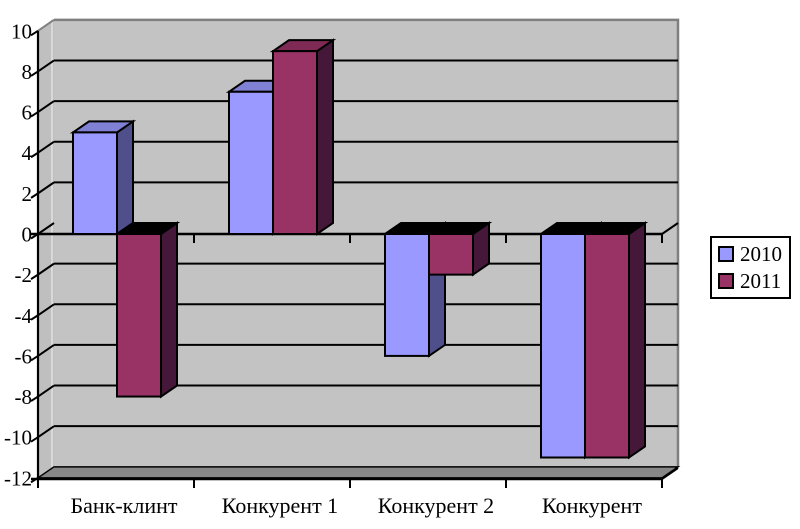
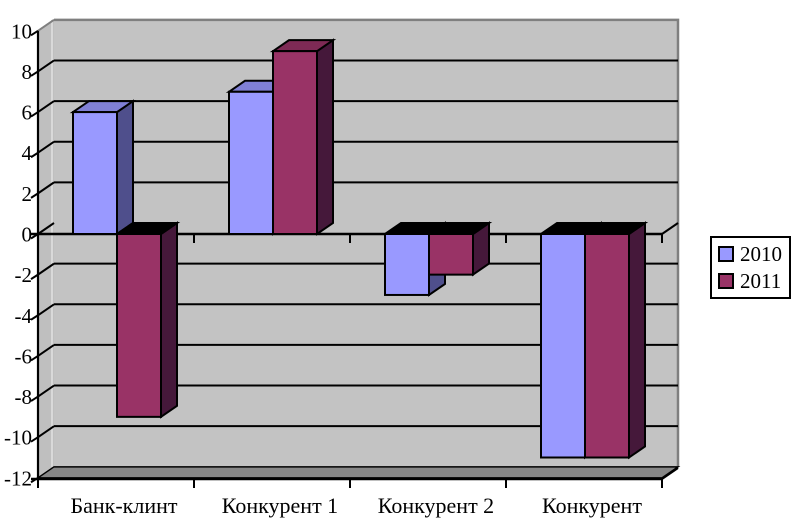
2010/Банк-клинт: 5 -> 6
2011/Банк-клинт: -8 -> -9
2010/Конкурент 2: -6 -> -3
